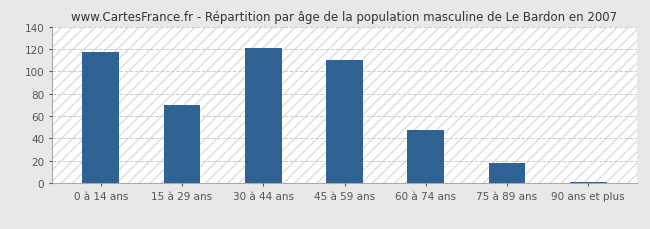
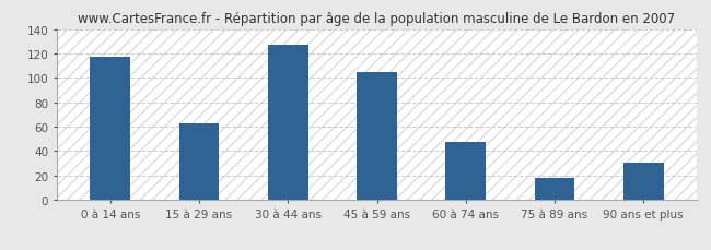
15 à 29 ans: 70 -> 63
30 à 44 ans: 121 -> 127
45 à 59 ans: 110 -> 105
90 ans et plus: 1 -> 30
